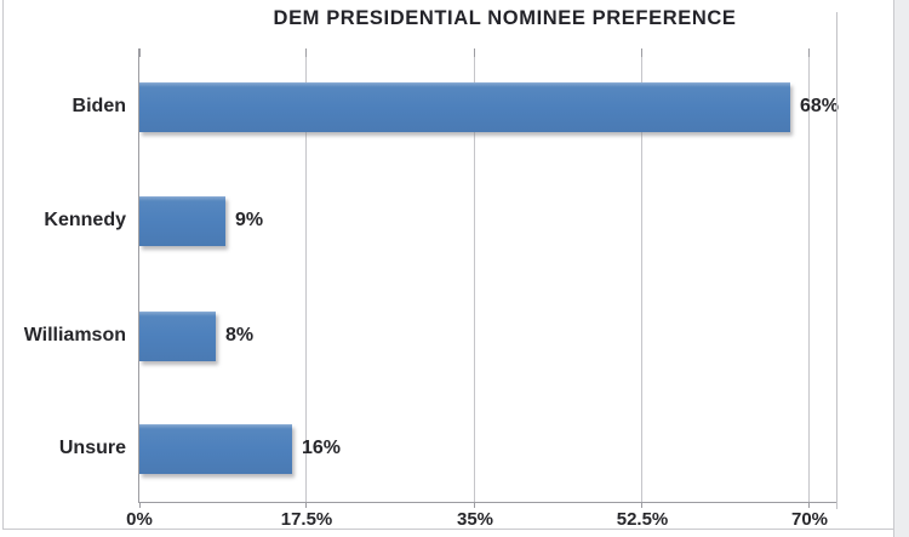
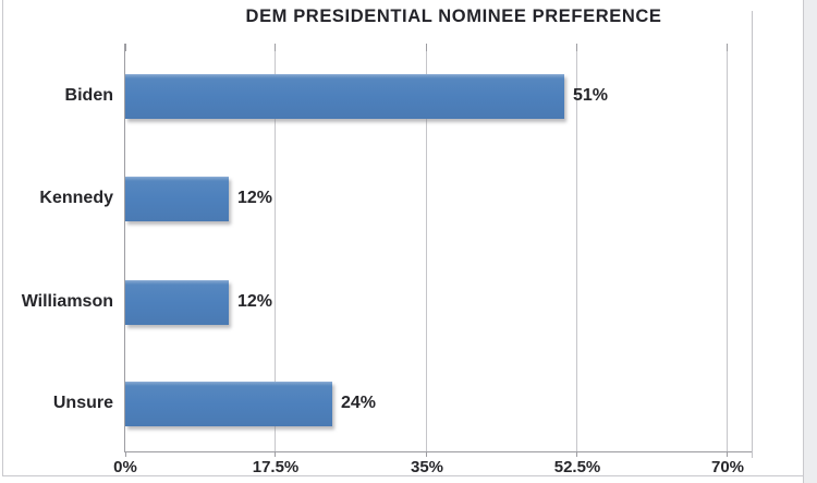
Biden: 68% -> 51%
Kennedy: 9% -> 12%
Williamson: 8% -> 12%
Unsure: 16% -> 24%
